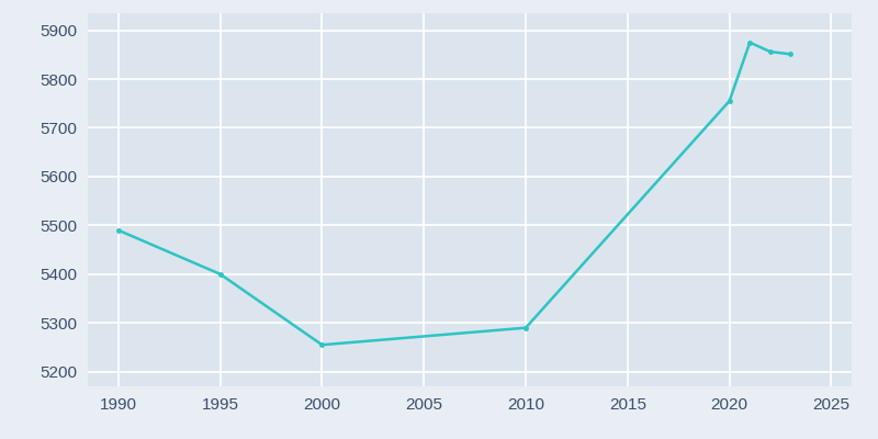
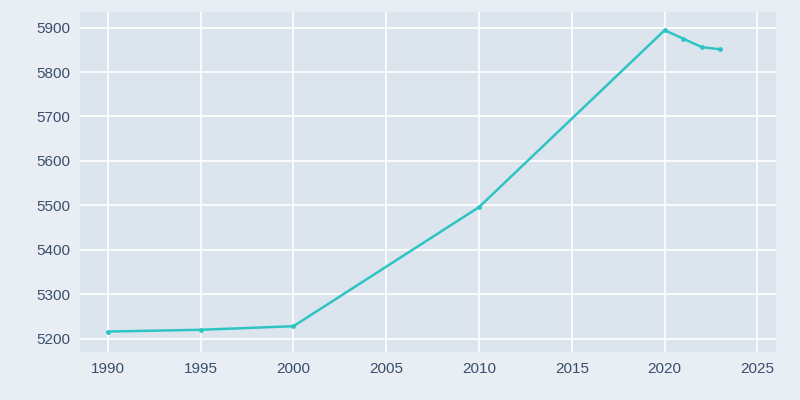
1990: 5490 -> 5216
1995: 5400 -> 5220
2000: 5255 -> 5228
2010: 5290 -> 5496
2020: 5755 -> 5894
